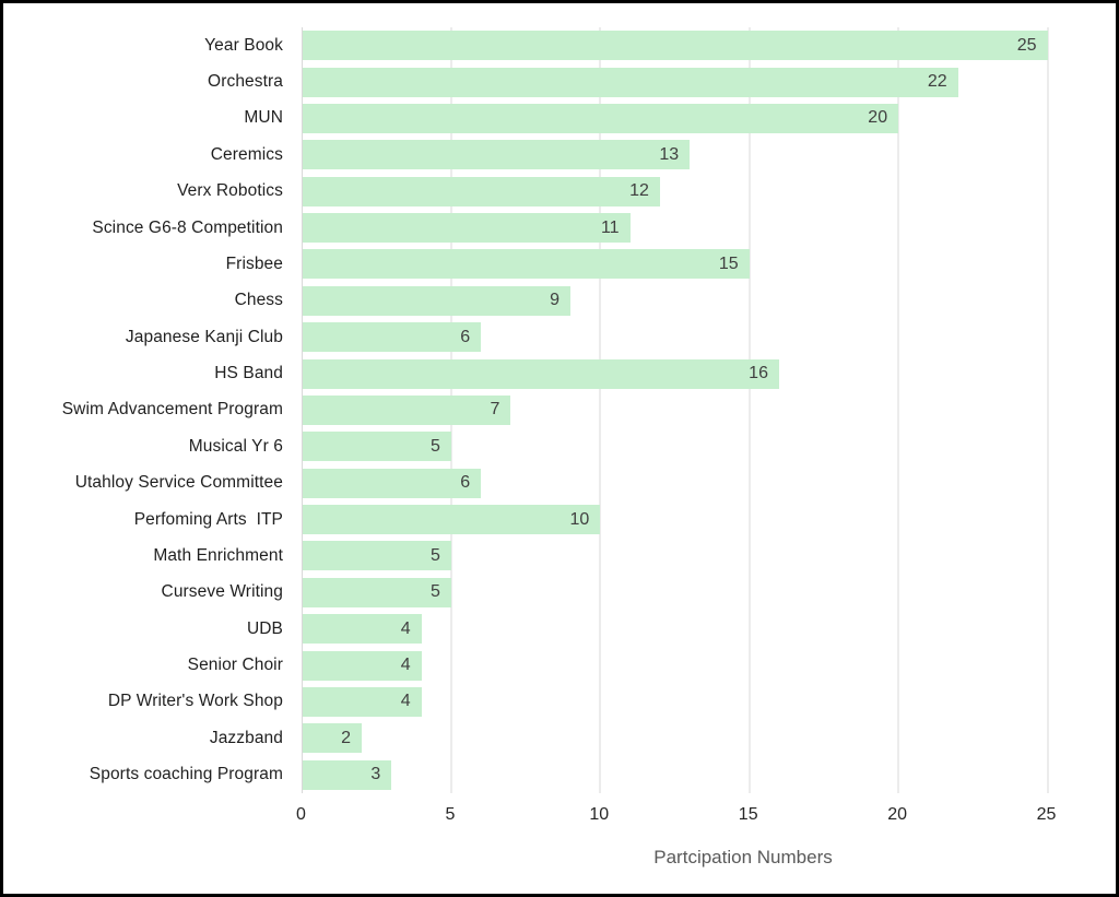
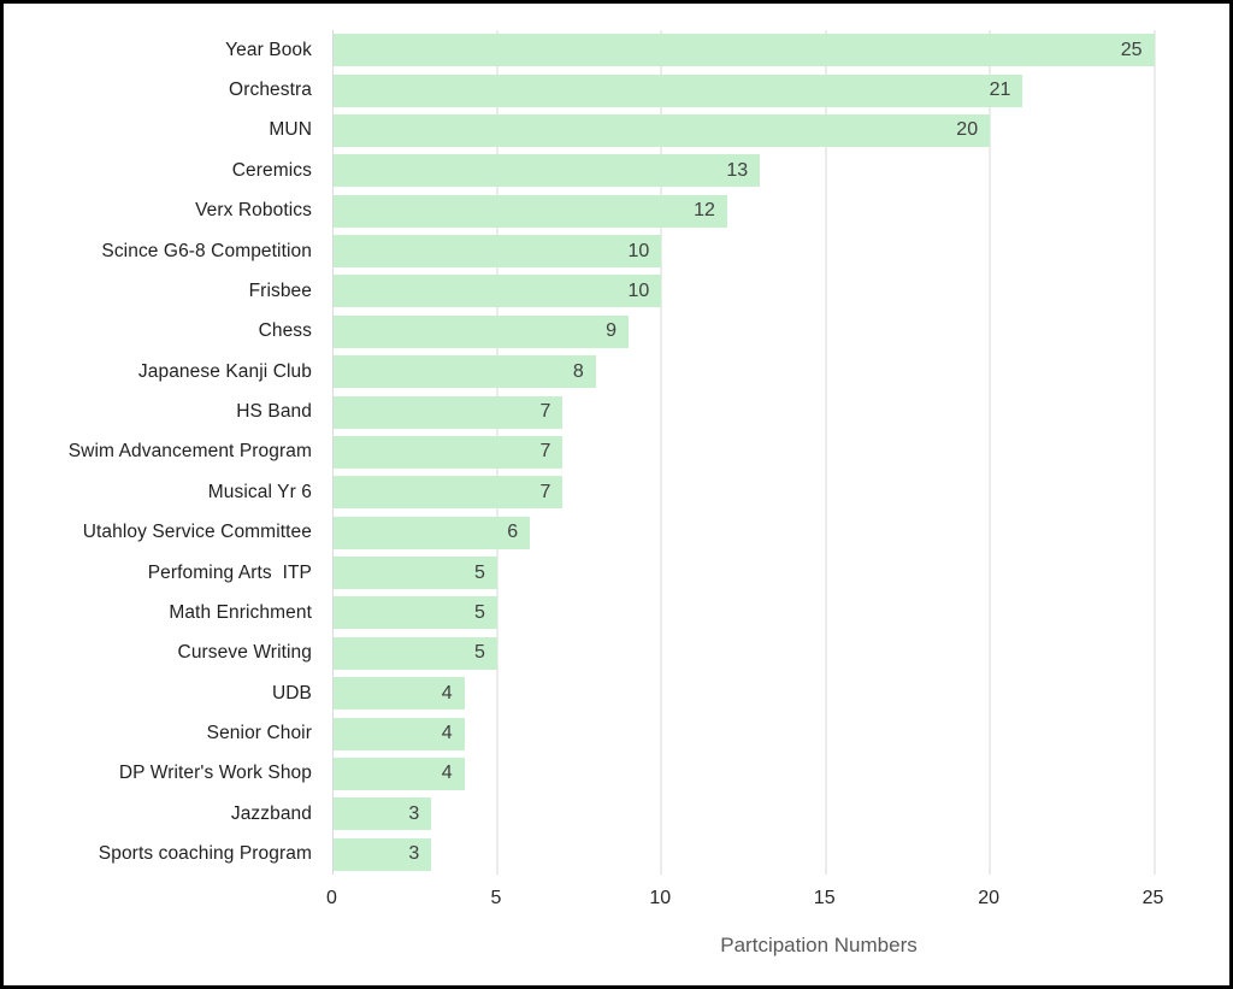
Orchestra: 22 -> 21
Scince G6-8 Competition: 11 -> 10
Frisbee: 15 -> 10
Japanese Kanji Club: 6 -> 8
HS Band: 16 -> 7
Musical Yr 6: 5 -> 7
Perfoming Arts ITP: 10 -> 5
Jazzband: 2 -> 3
